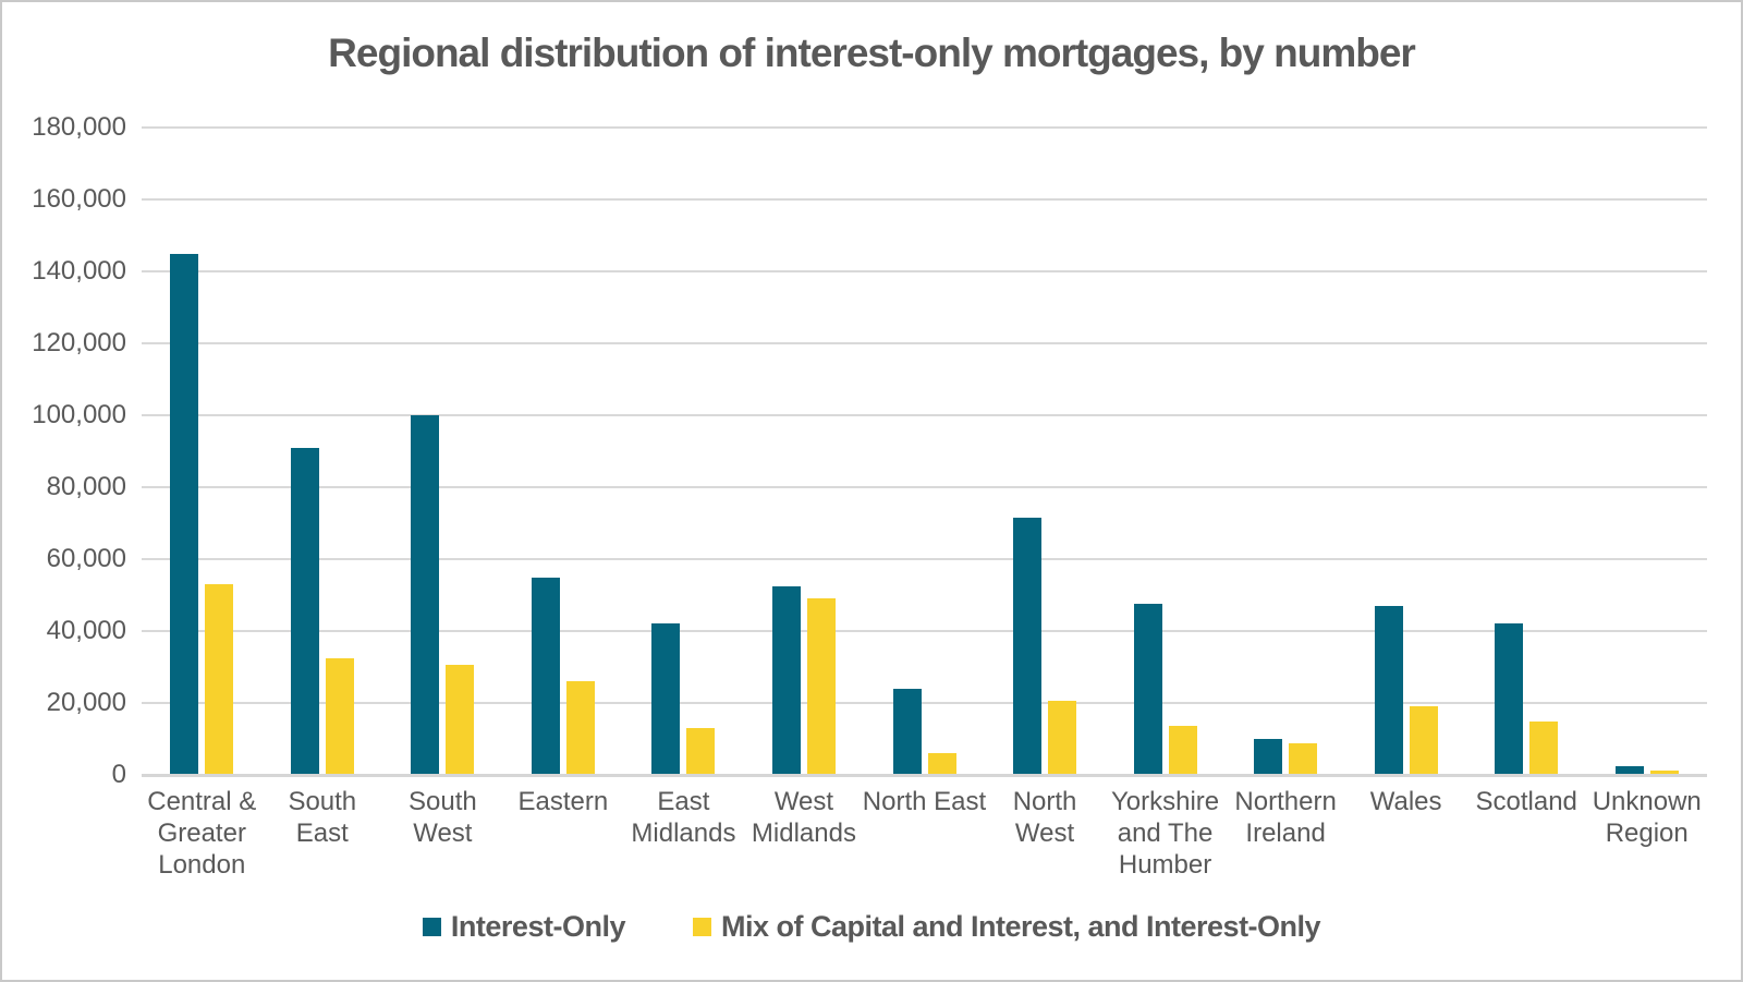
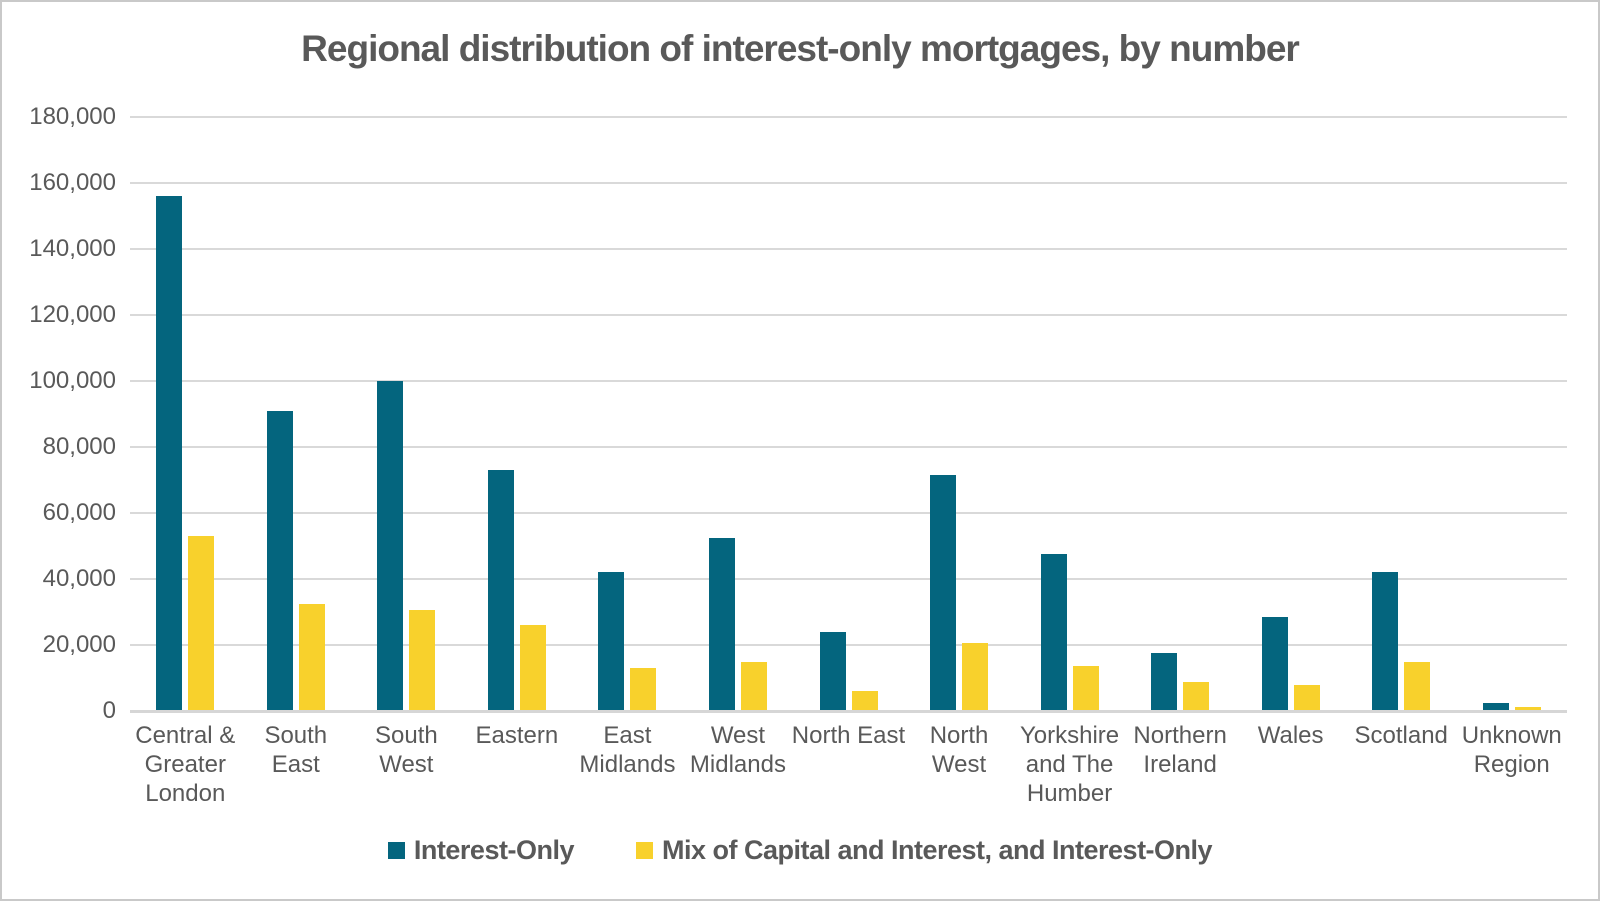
Interest-Only/Central & Greater London: 145000 -> 156000
Interest-Only/Eastern: 55000 -> 73000
Mix of Capital and Interest, and Interest-Only/West Midlands: 49000 -> 15000
Interest-Only/Northern Ireland: 10000 -> 18000
Interest-Only/Wales: 47000 -> 28000
Mix of Capital and Interest, and Interest-Only/Wales: 19000 -> 8000
